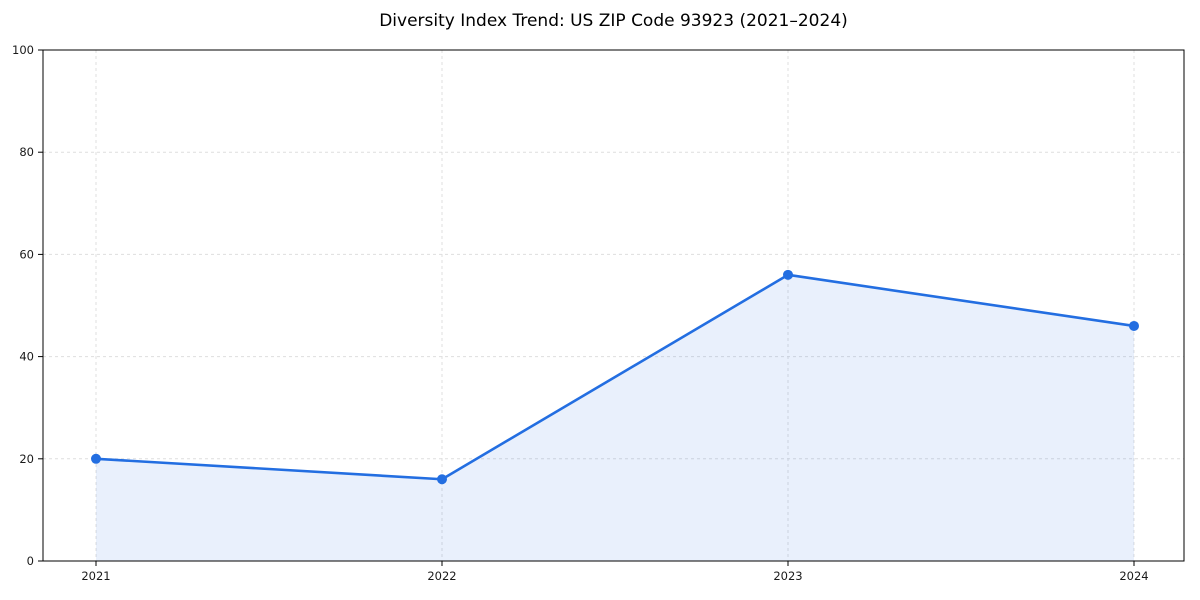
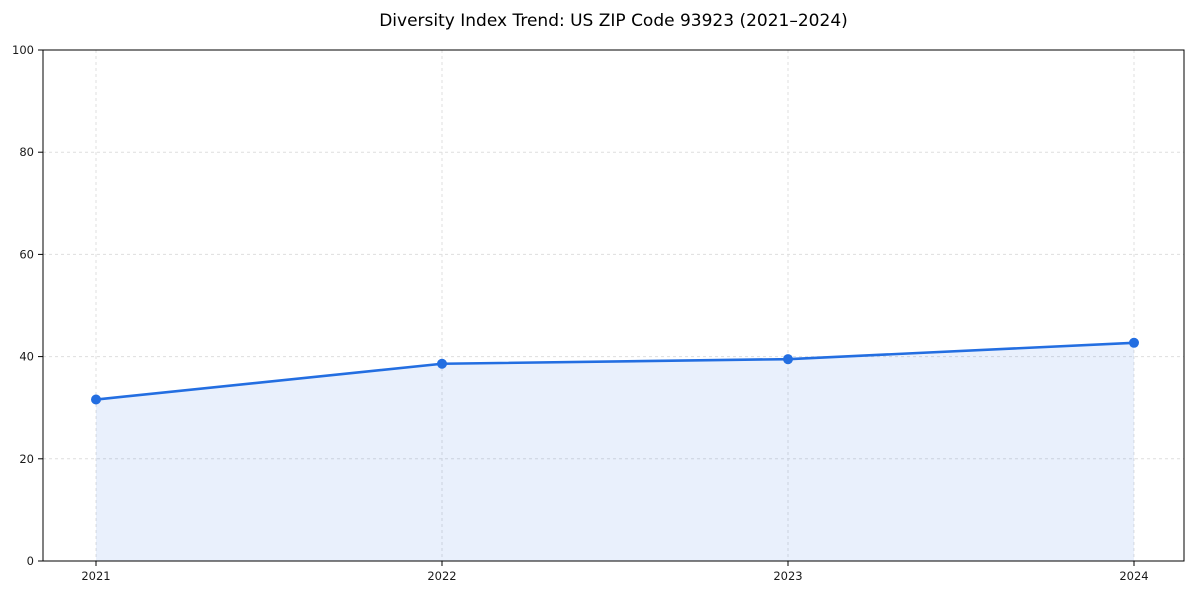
2021: 20 -> 32
2022: 16 -> 39
2023: 56 -> 40
2024: 46 -> 43
